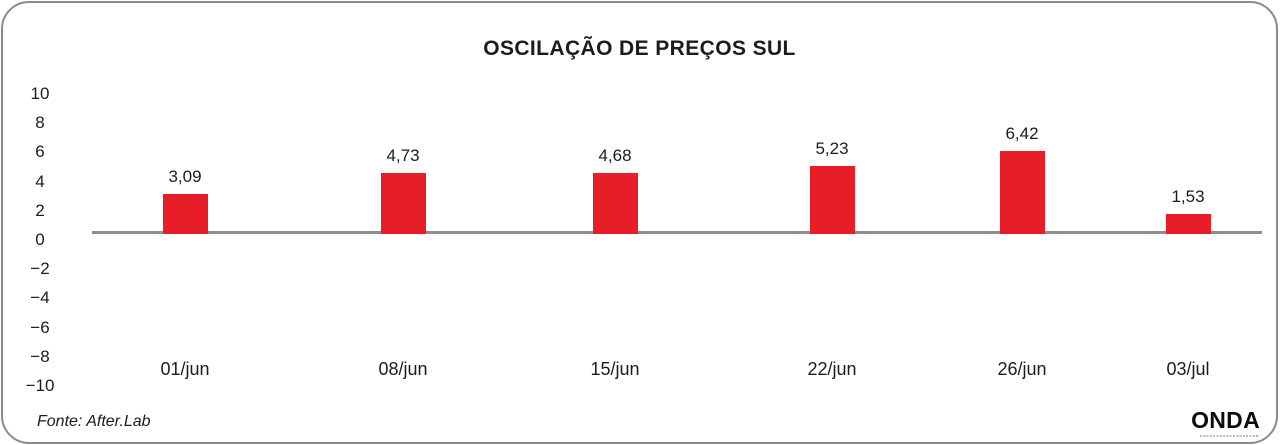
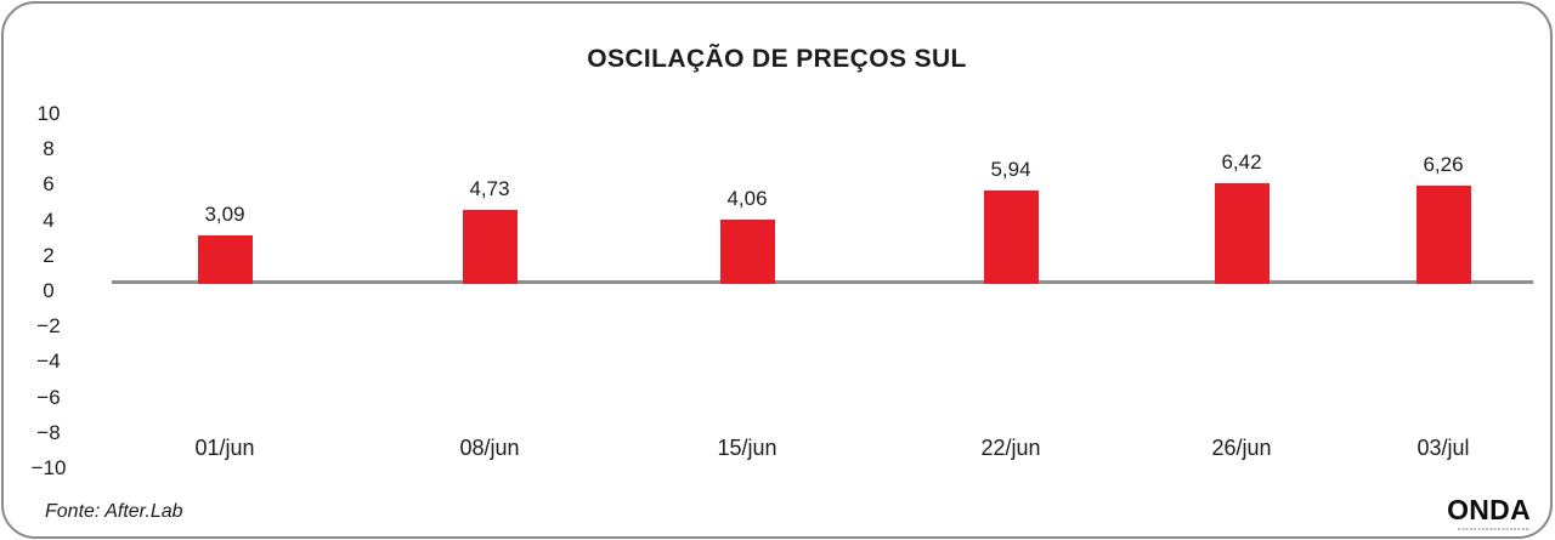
15/jun: 4,68 -> 4,06
22/jun: 5,23 -> 5,94
03/jul: 1,53 -> 6,26
